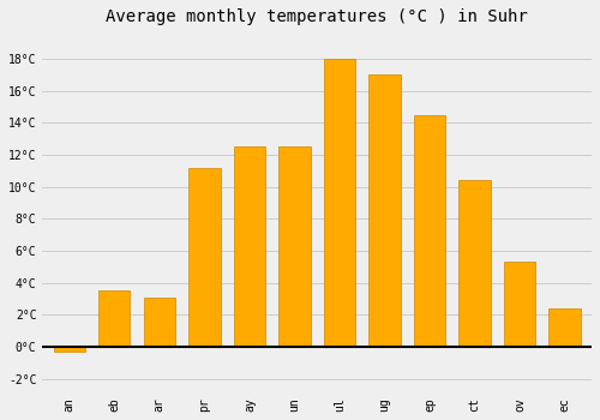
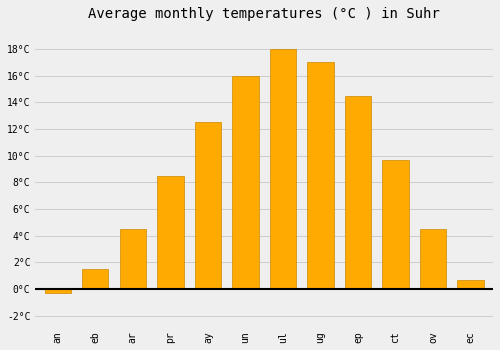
eb: 3.5°C -> 1.5°C
ar: 3.1°C -> 4.5°C
pr: 11.2°C -> 8.5°C
un: 12.5°C -> 16.0°C
ct: 10.4°C -> 9.7°C
ov: 5.3°C -> 4.5°C
ec: 2.4°C -> 0.7°C
